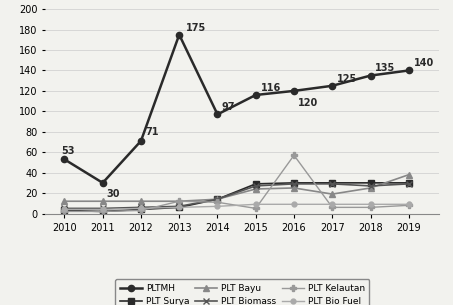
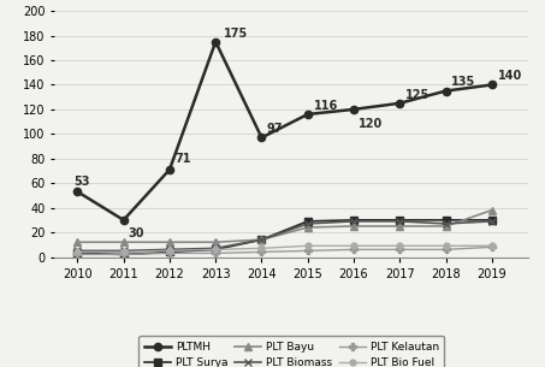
PLT Kelautan/2013: 12 -> 3
PLT Kelautan/2014: 11 -> 4
PLT Kelautan/2016: 57 -> 6
PLT Bayu/2017: 19 -> 25
